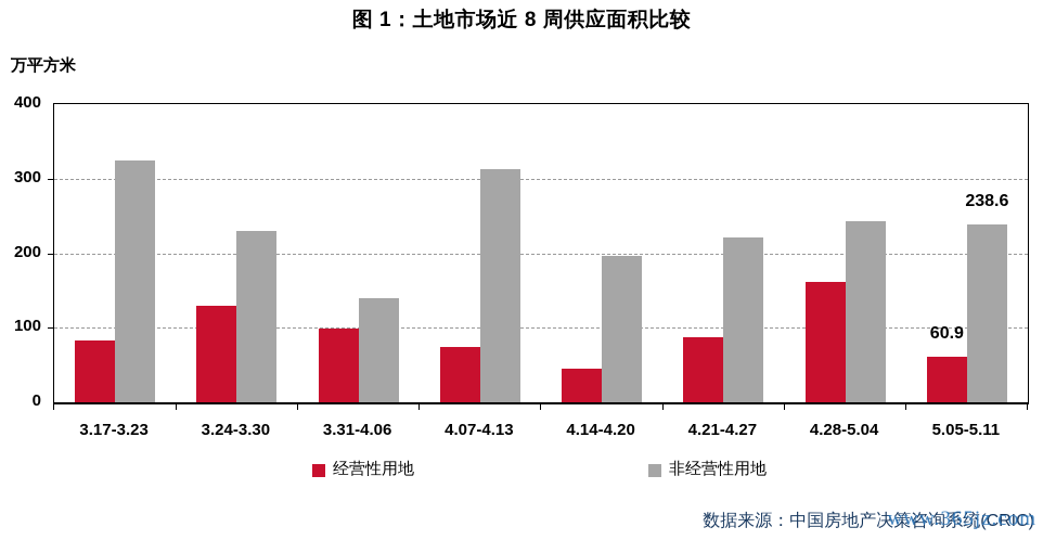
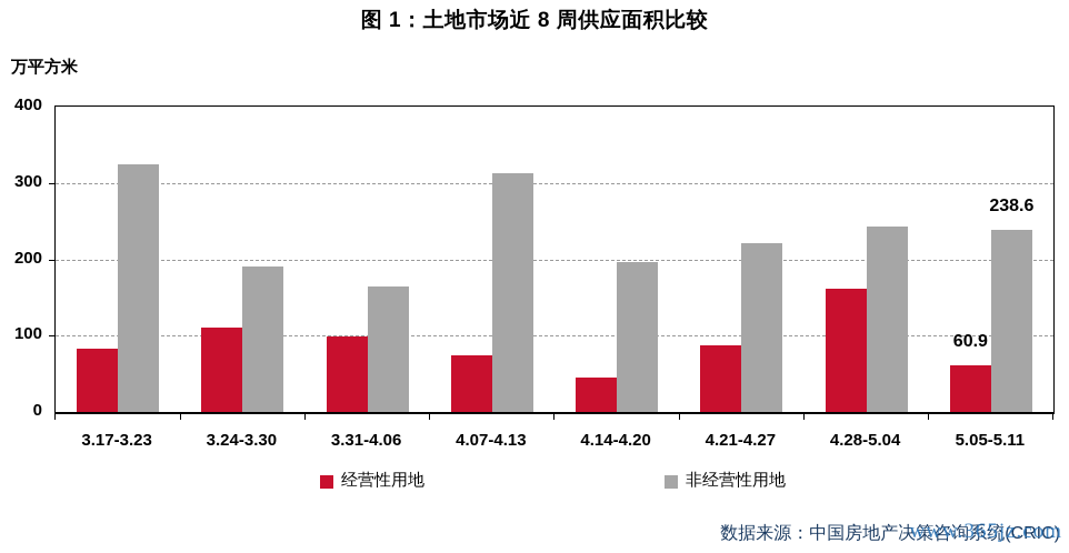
经营性用地/3.24-3.30: 130 -> 110
非经营性用地/3.24-3.30: 230 -> 190
非经营性用地/3.31-4.06: 140 -> 160
